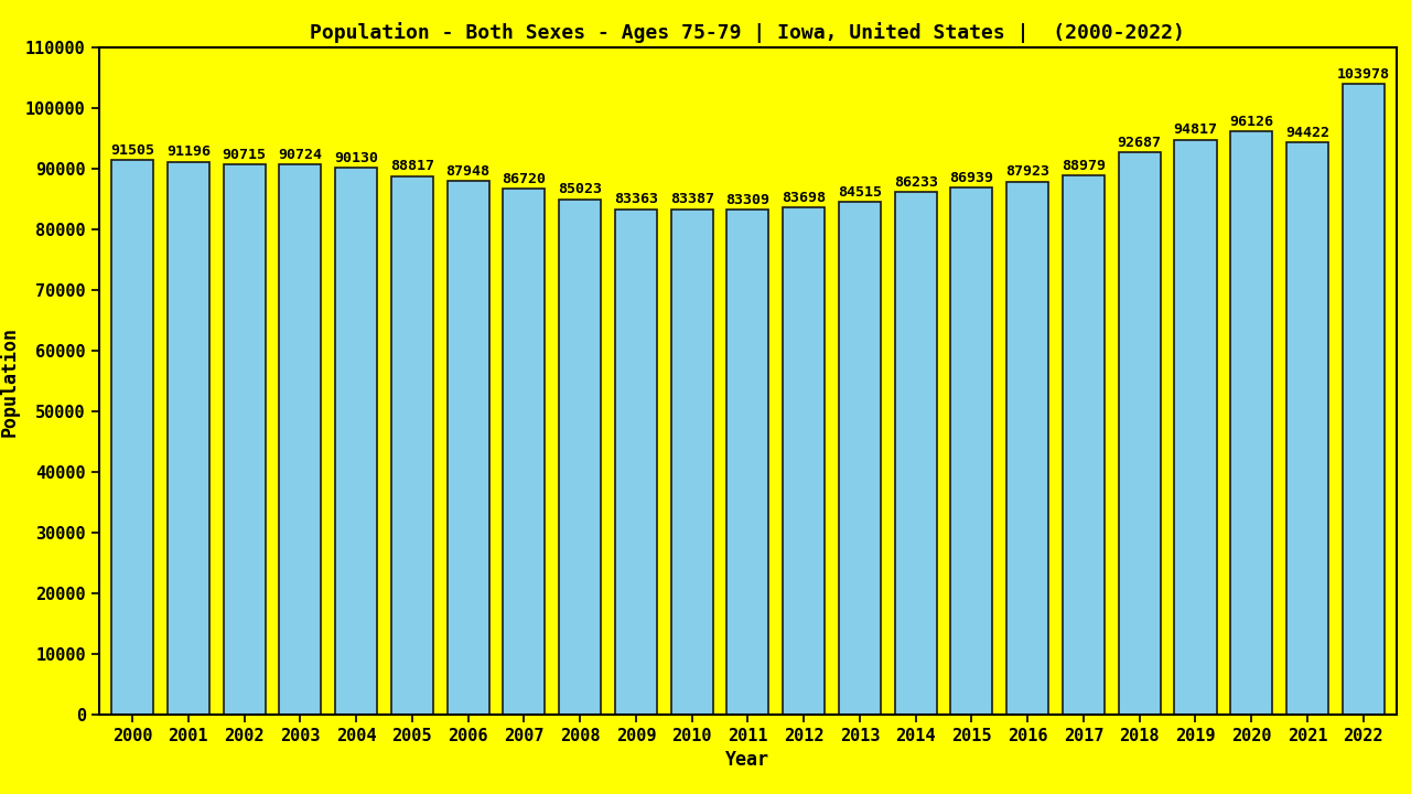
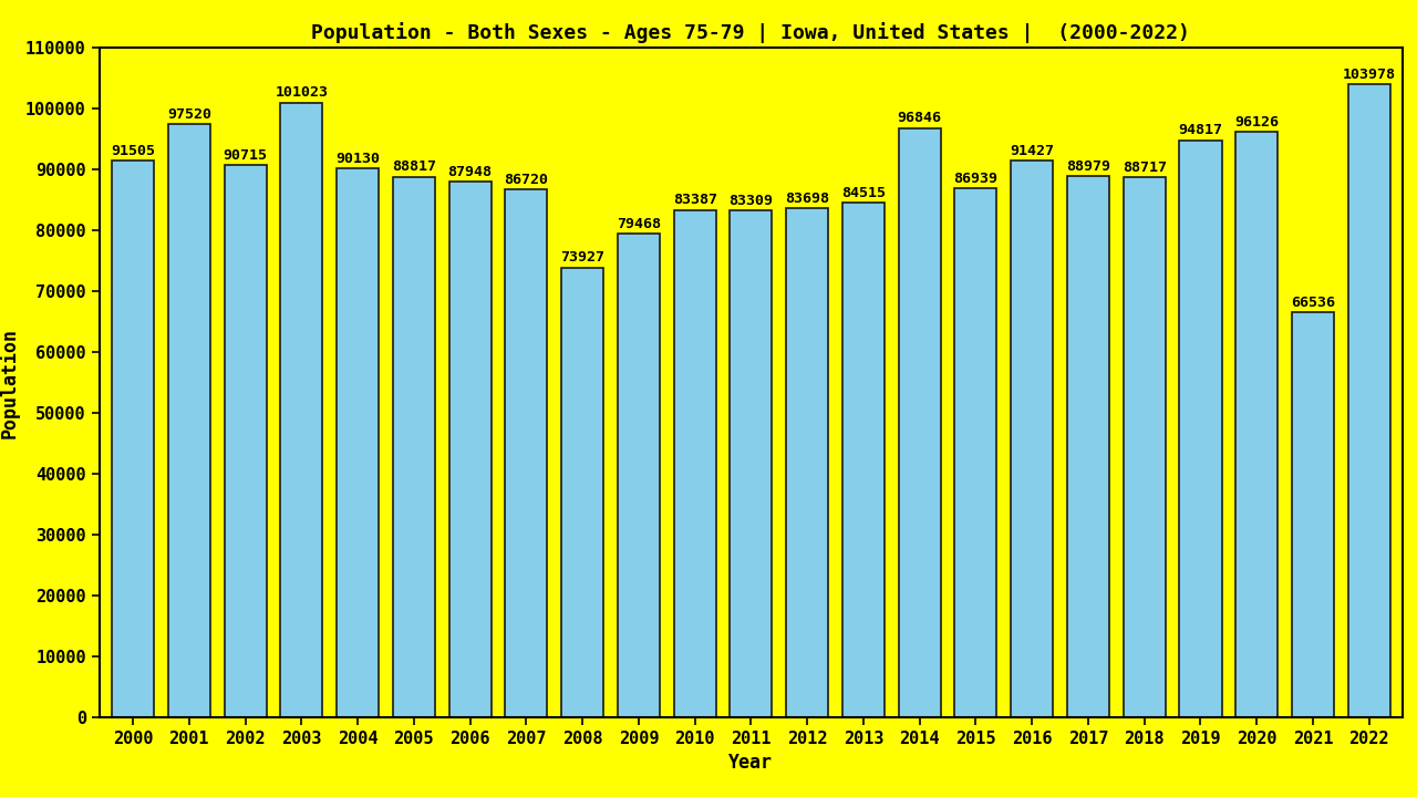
2001: 91196 -> 97520
2003: 90724 -> 101023
2008: 85023 -> 73927
2009: 83363 -> 79468
2014: 86233 -> 96846
2016: 87923 -> 91427
2018: 92687 -> 88717
2021: 94422 -> 66536
